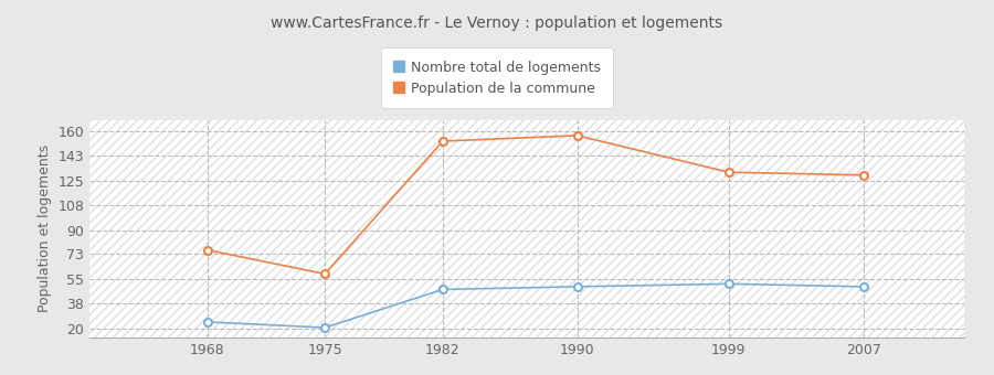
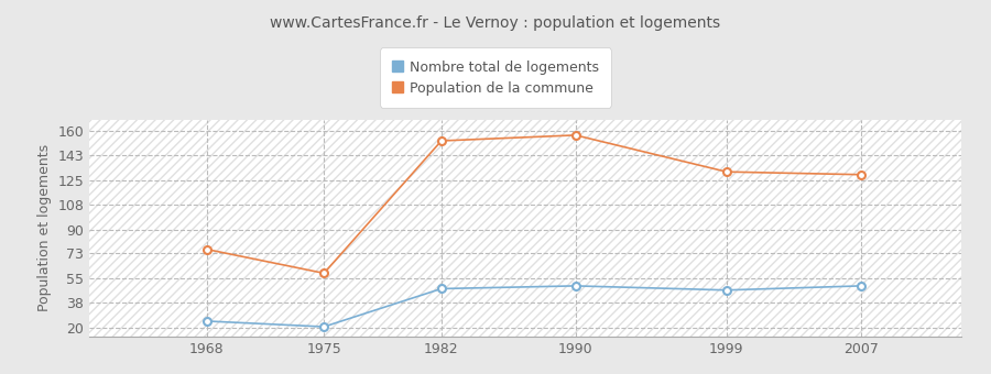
Nombre total de logements/1999: 52 -> 47
